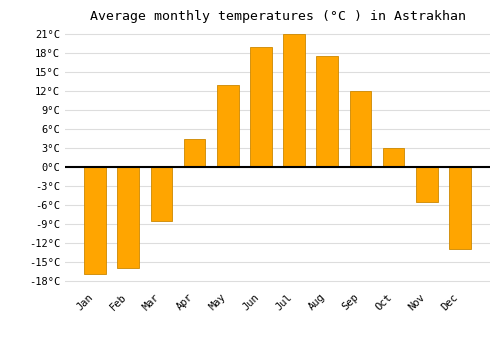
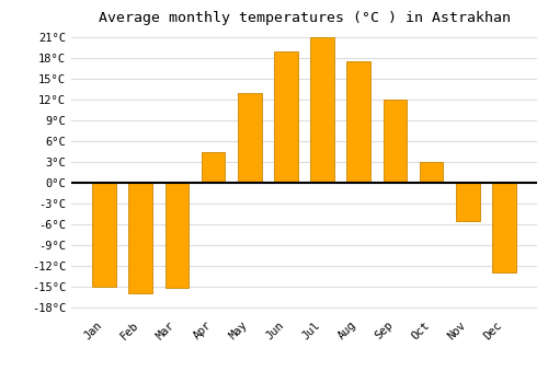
Jan: -17.0°C -> -15.0°C
Mar: -8.5°C -> -15.2°C
